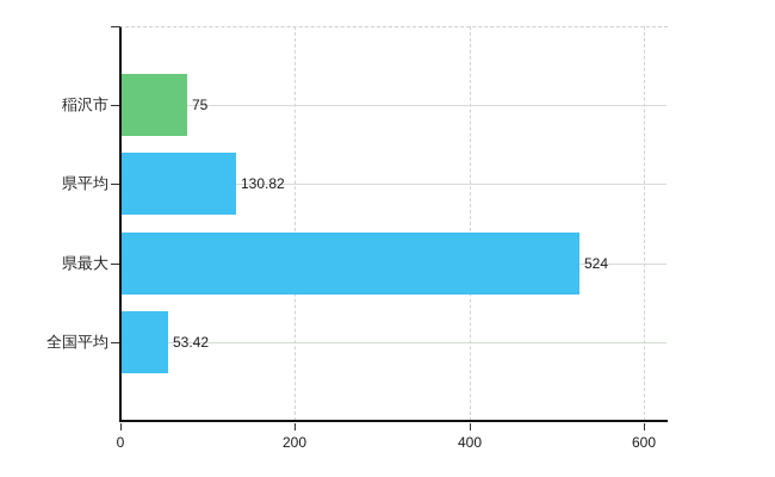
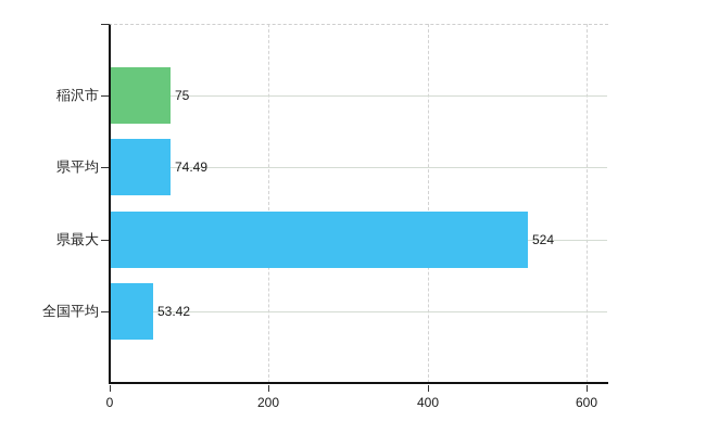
県平均: 130.82 -> 74.49
